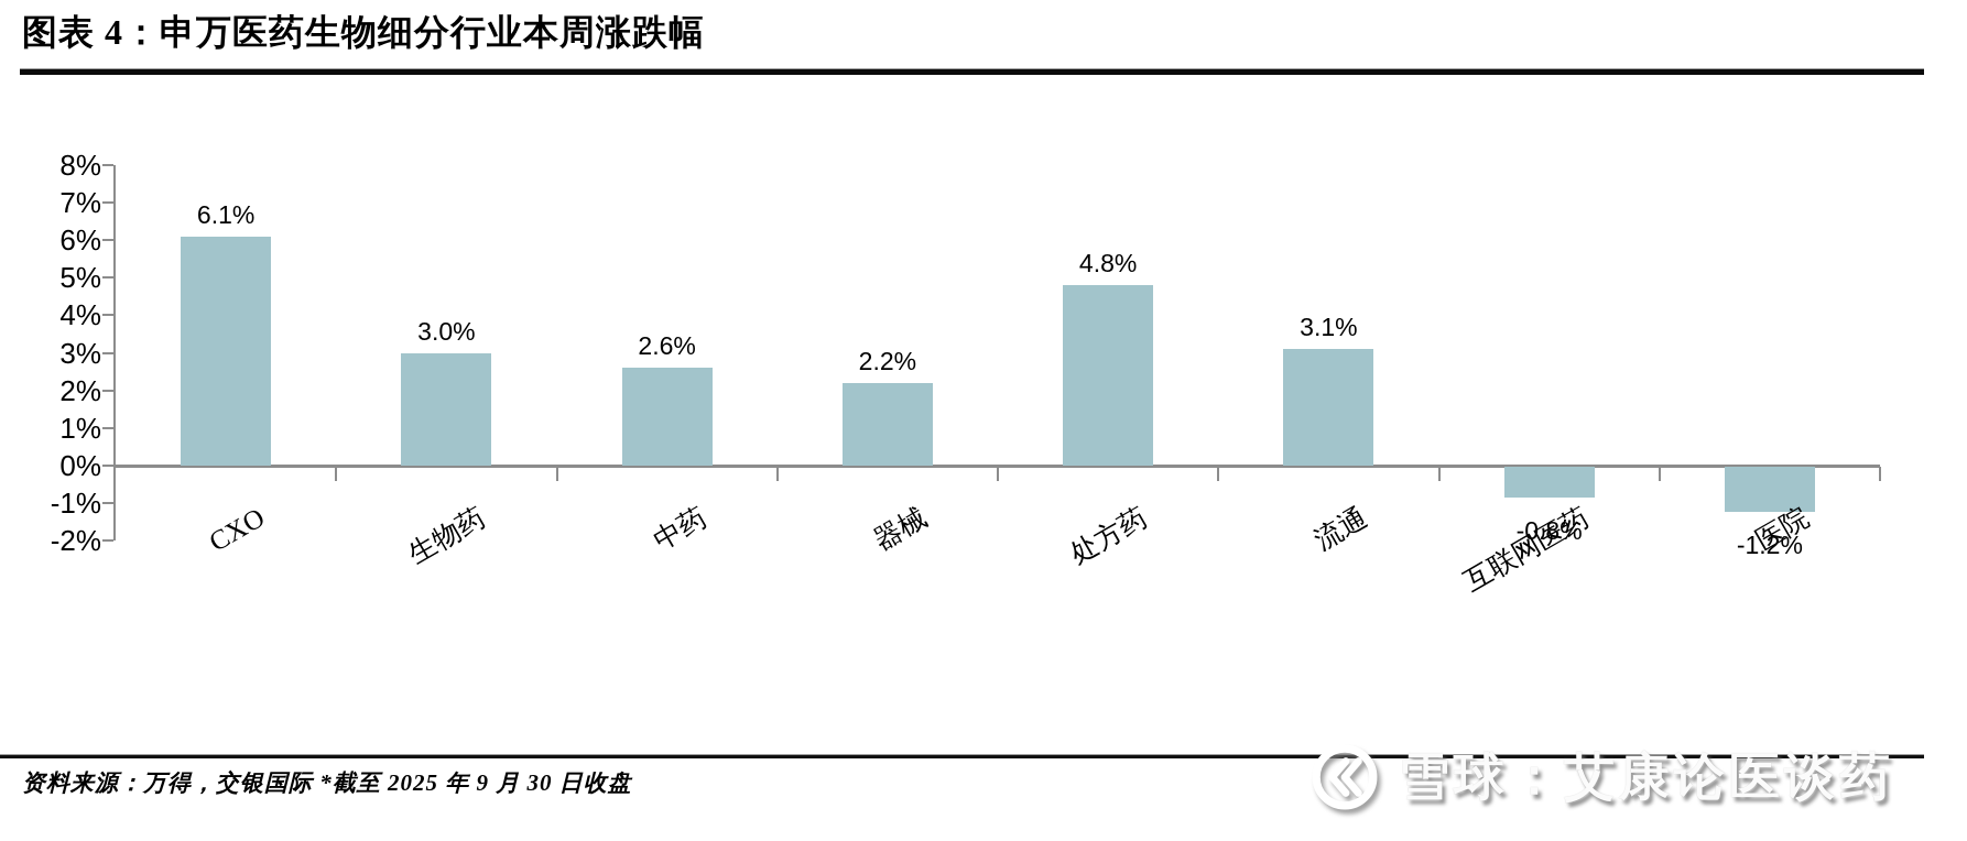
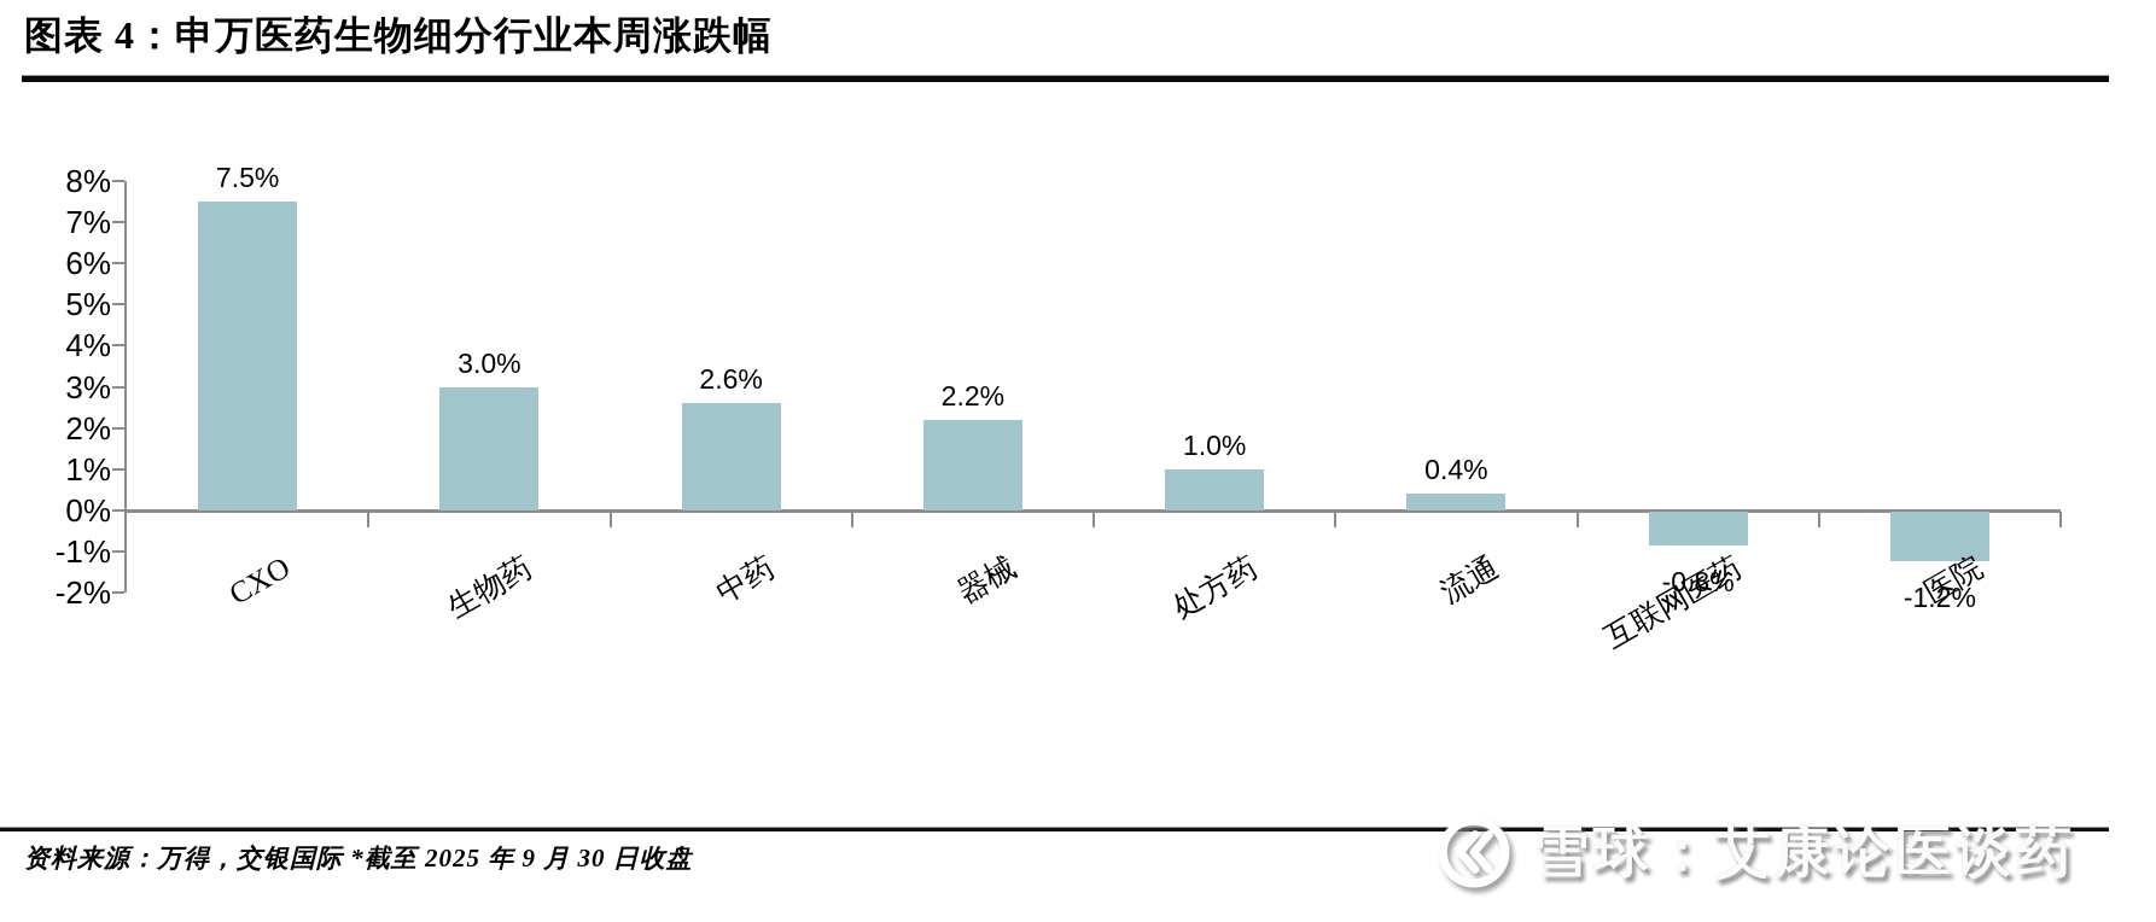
CXO: 6.1% -> 7.5%
处方药: 4.8% -> 1.0%
流通: 3.1% -> 0.4%
